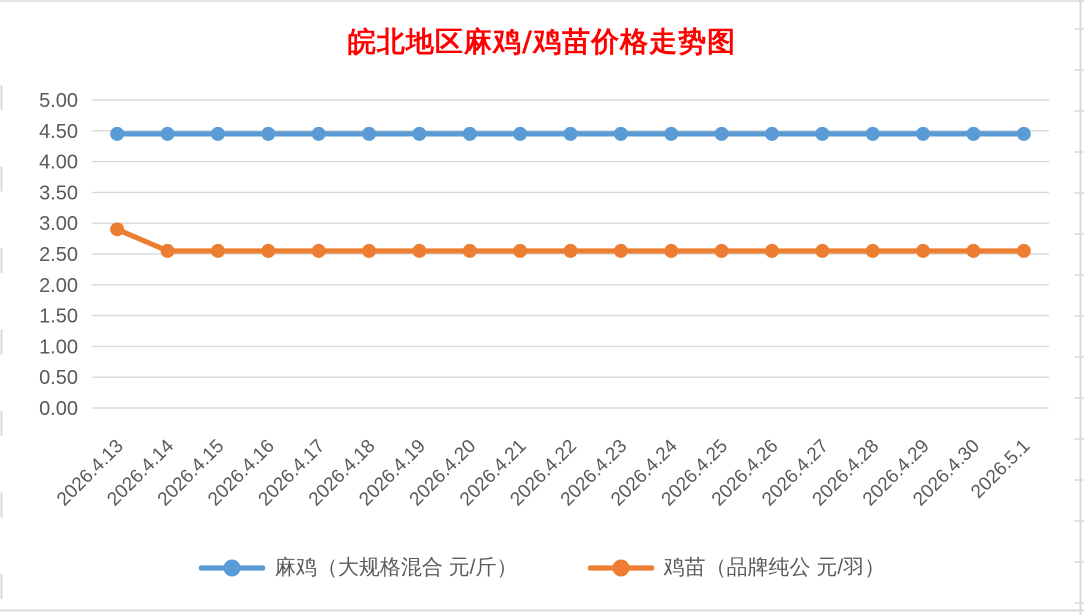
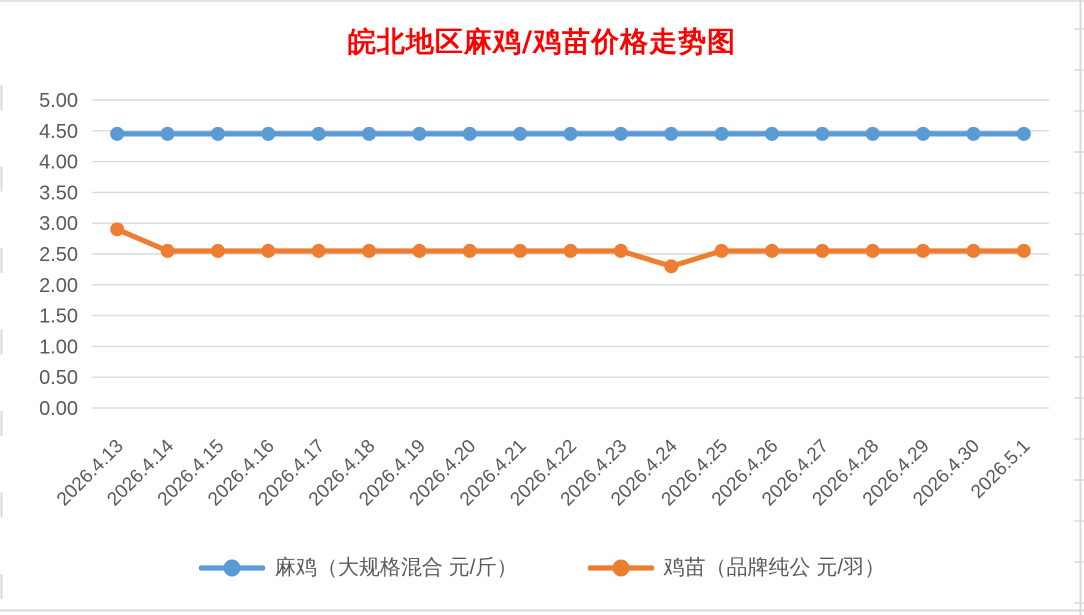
鸡苗（品牌纯公 元/羽）/2026.4.24: 2.5 -> 2.3
